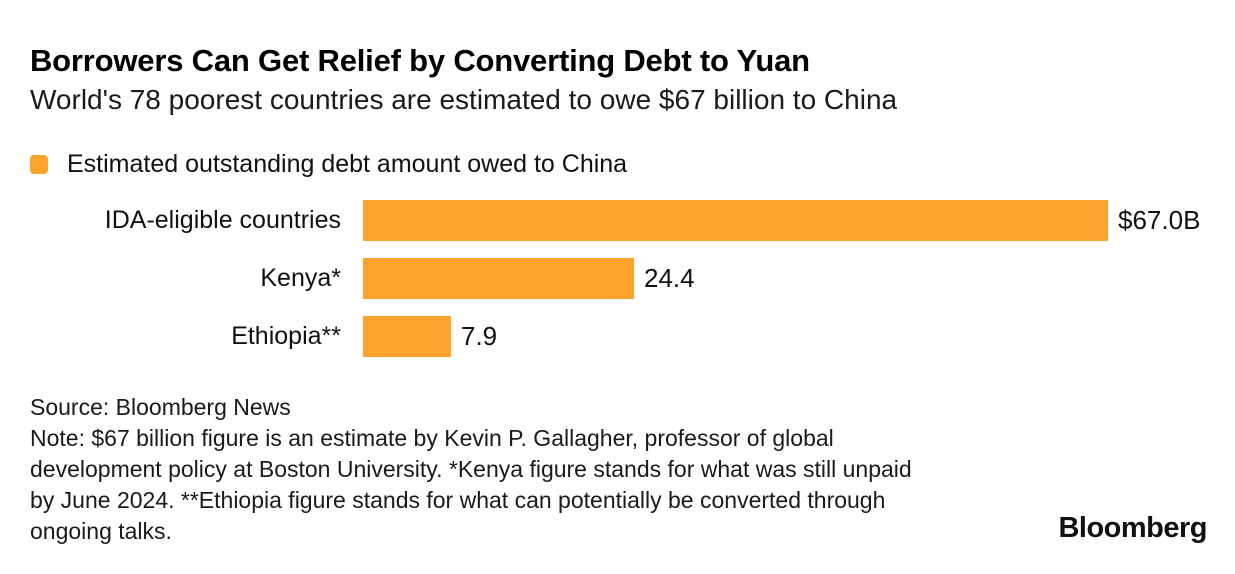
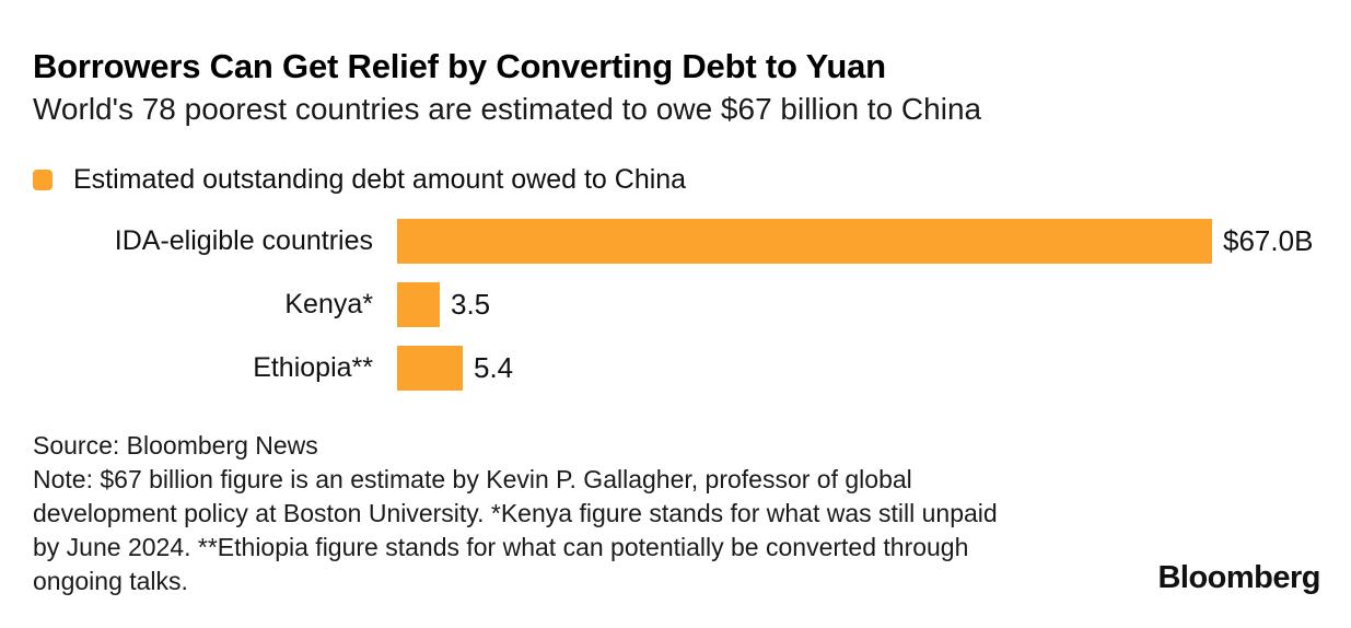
Kenya*: 24.4 -> 3.5
Ethiopia**: 7.9 -> 5.4
